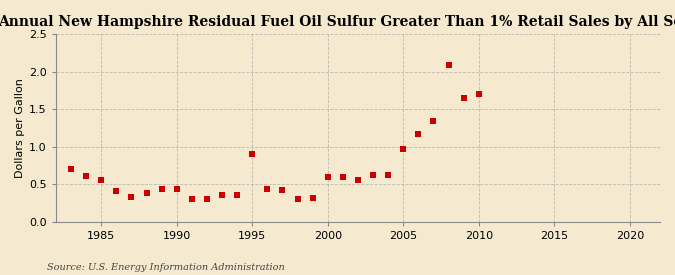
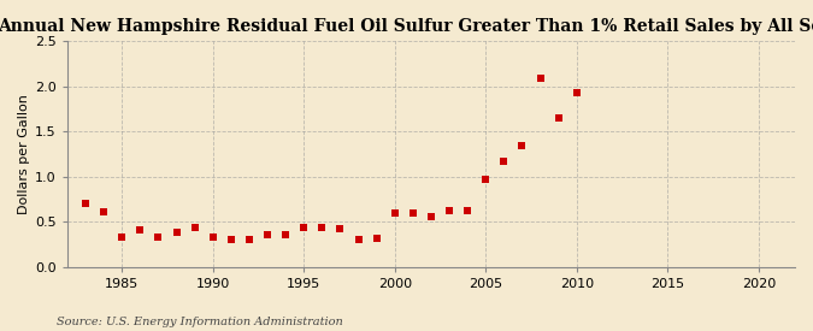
1985: 0.56 -> 0.33
1990: 0.44 -> 0.33
1995: 0.90 -> 0.44
2010: 1.70 -> 1.93
